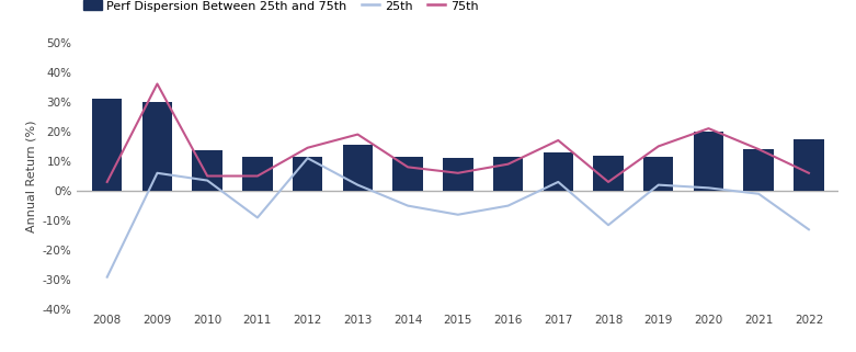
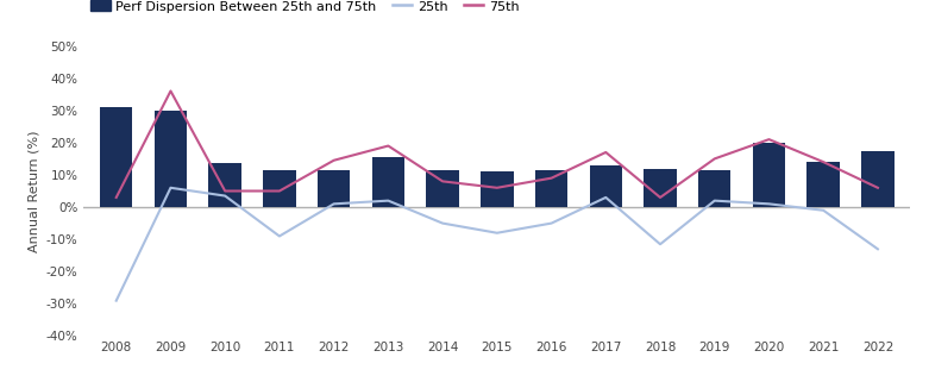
25th/2012: 11.0% -> 1.0%
